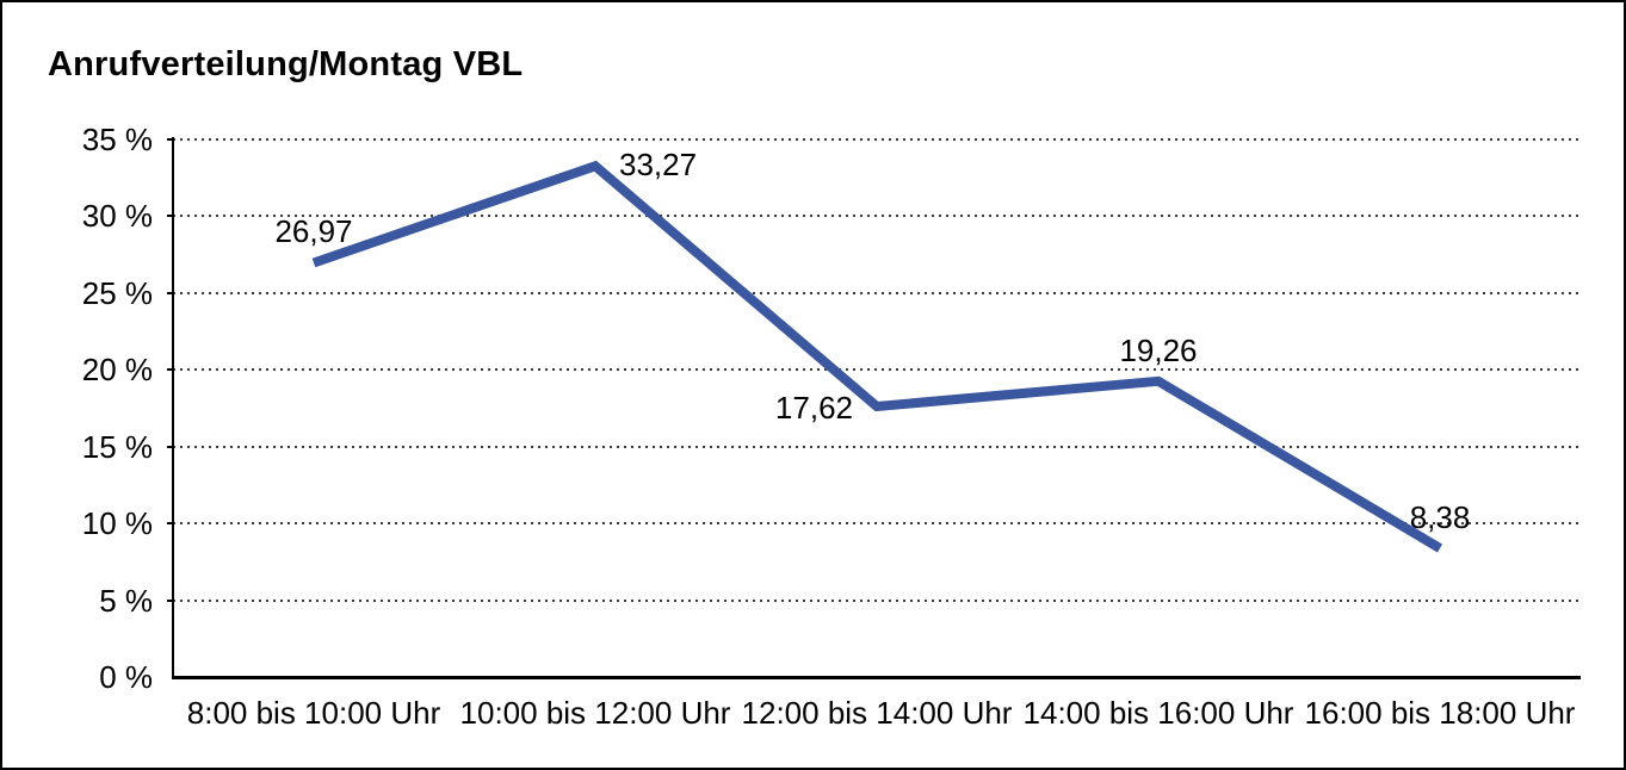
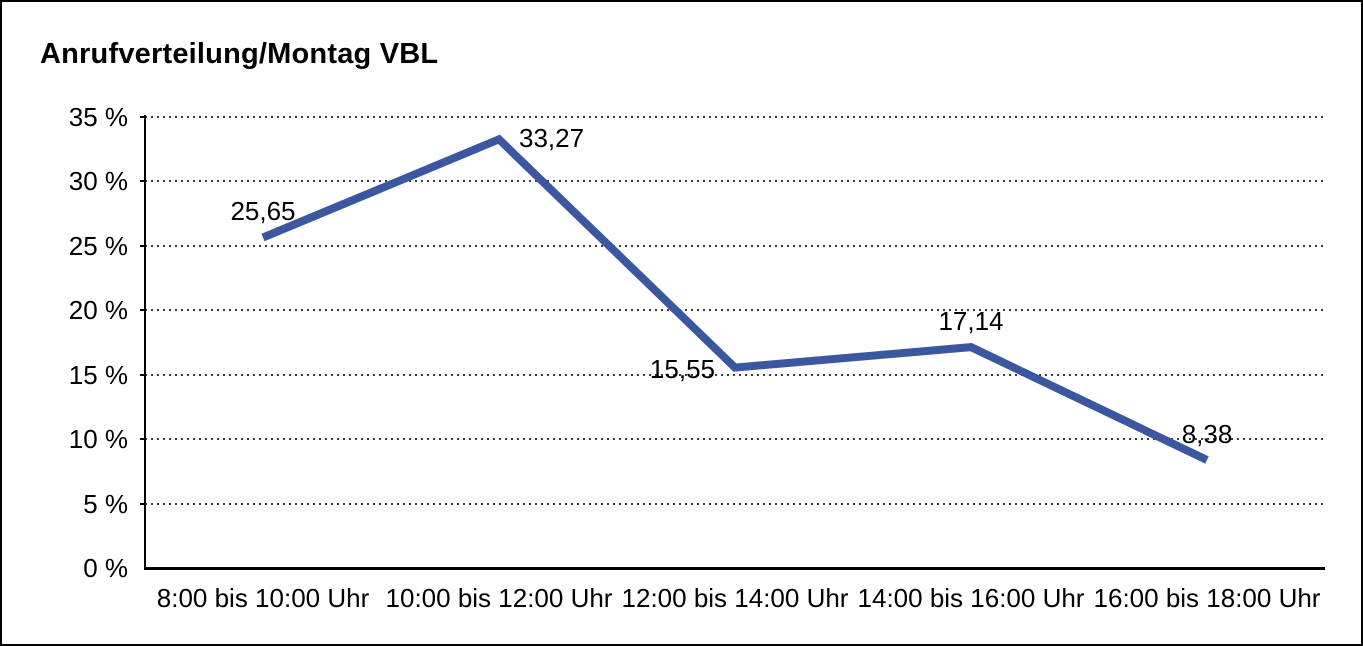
8:00 bis 10:00 Uhr: 26,97 -> 25,65
12:00 bis 14:00 Uhr: 17,62 -> 15,55
14:00 bis 16:00 Uhr: 19,26 -> 17,14
